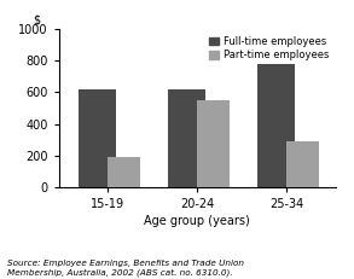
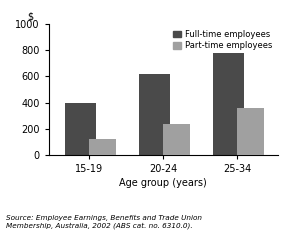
Full-time employees/15-19: 620 -> 400
Part-time employees/15-19: 190 -> 120
Part-time employees/20-24: 550 -> 240
Part-time employees/25-34: 290 -> 360
